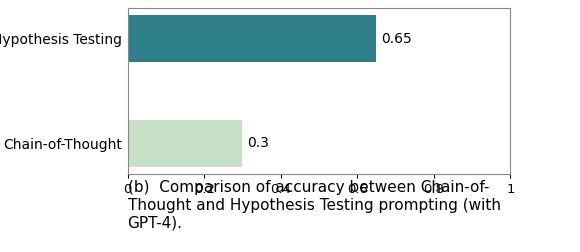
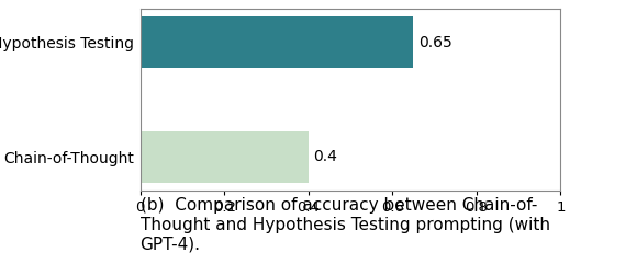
Chain-of-Thought: 0.3 -> 0.4
